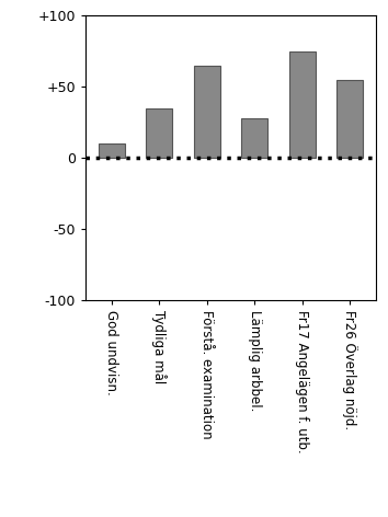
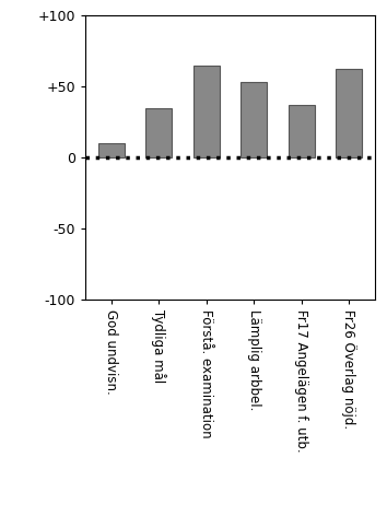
Lämplig arbbel.: 28 -> 53
Fr17 Angelägen f. utb.: 75 -> 37
Fr26 Överlag nöjd.: 55 -> 62
